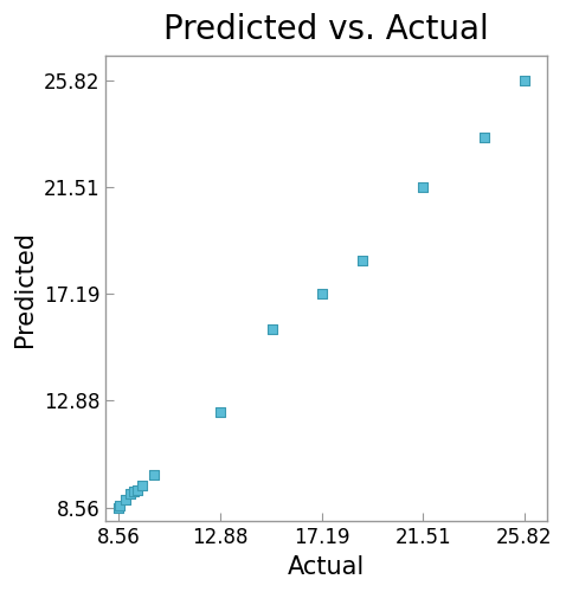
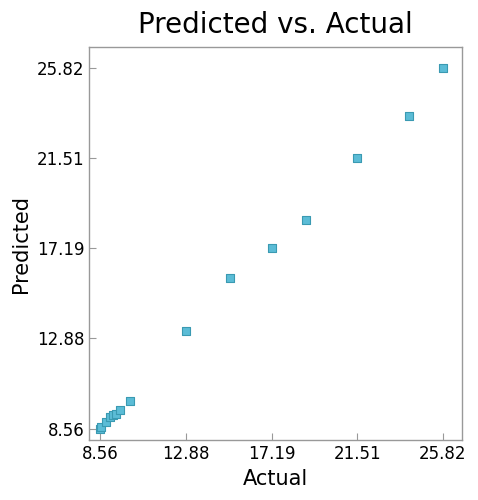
12.88: 12.40 -> 13.25
